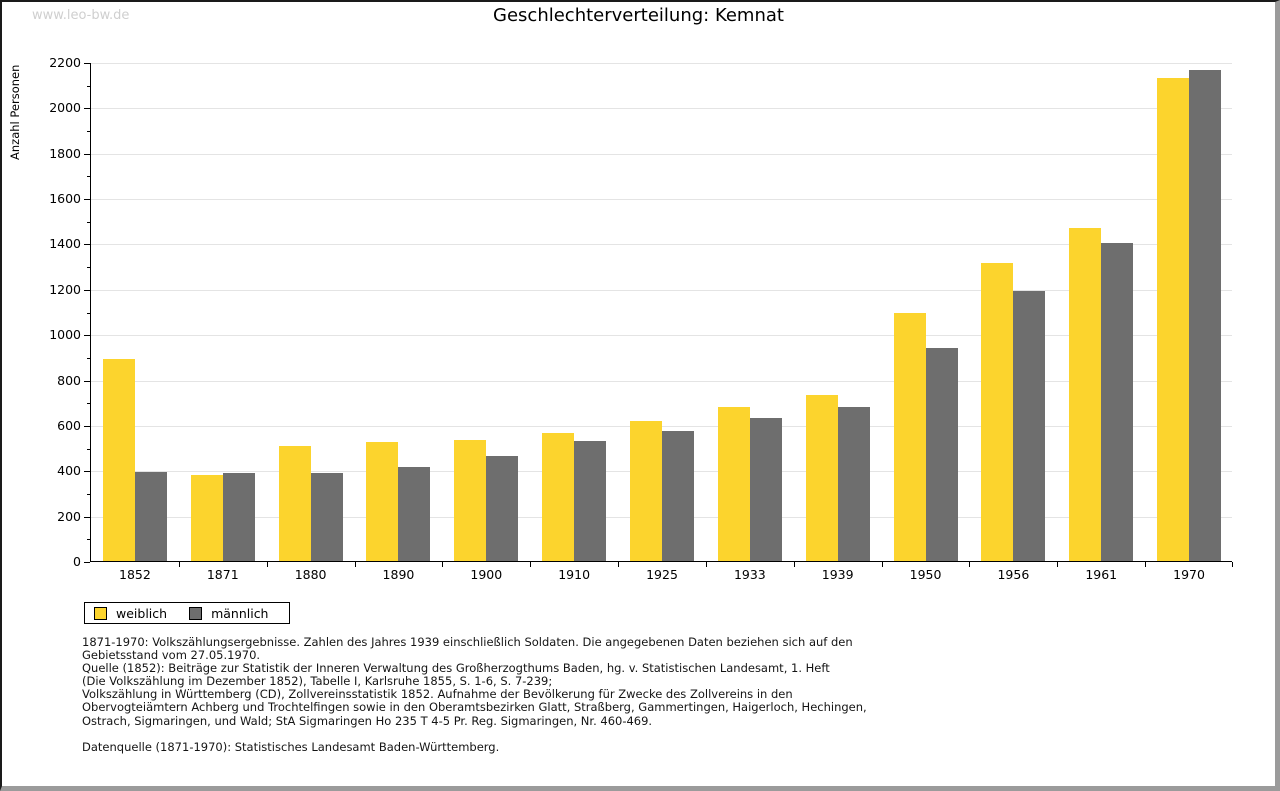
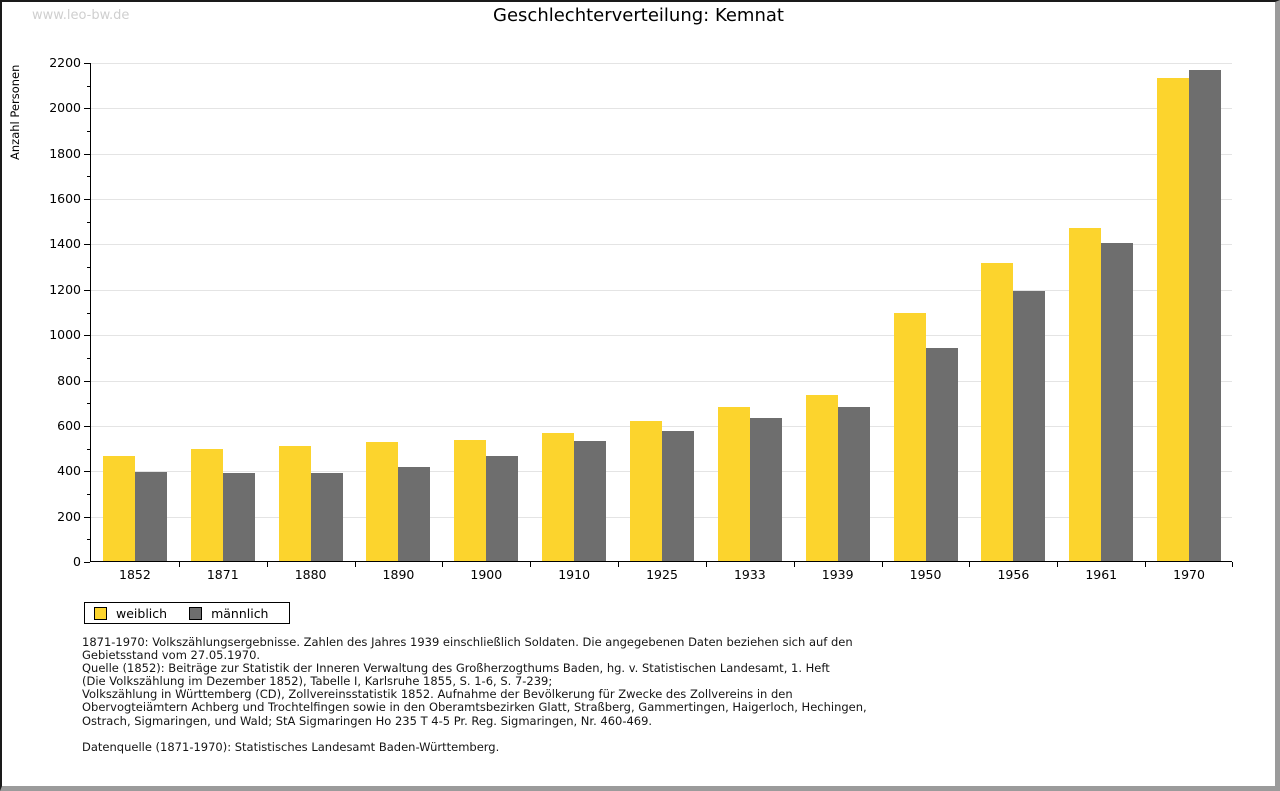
weiblich/1852: 890 -> 460
weiblich/1871: 380 -> 490
